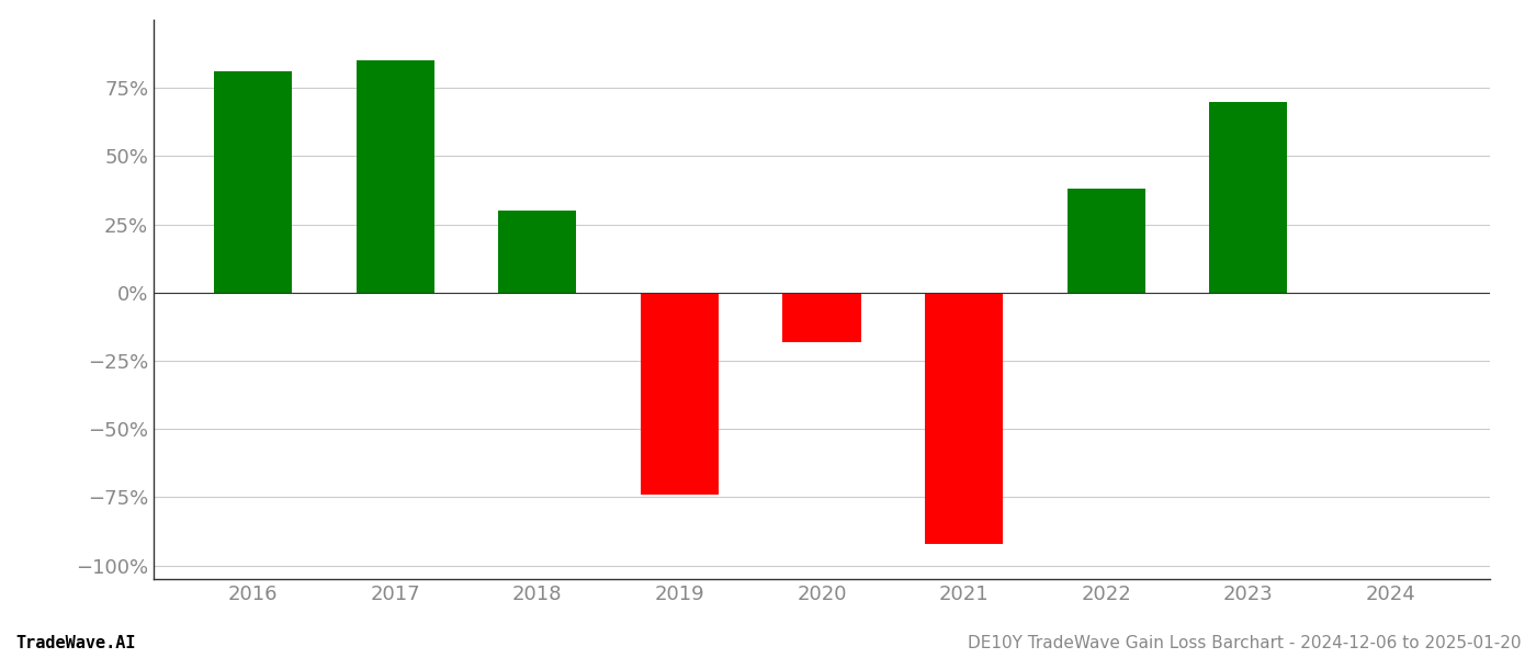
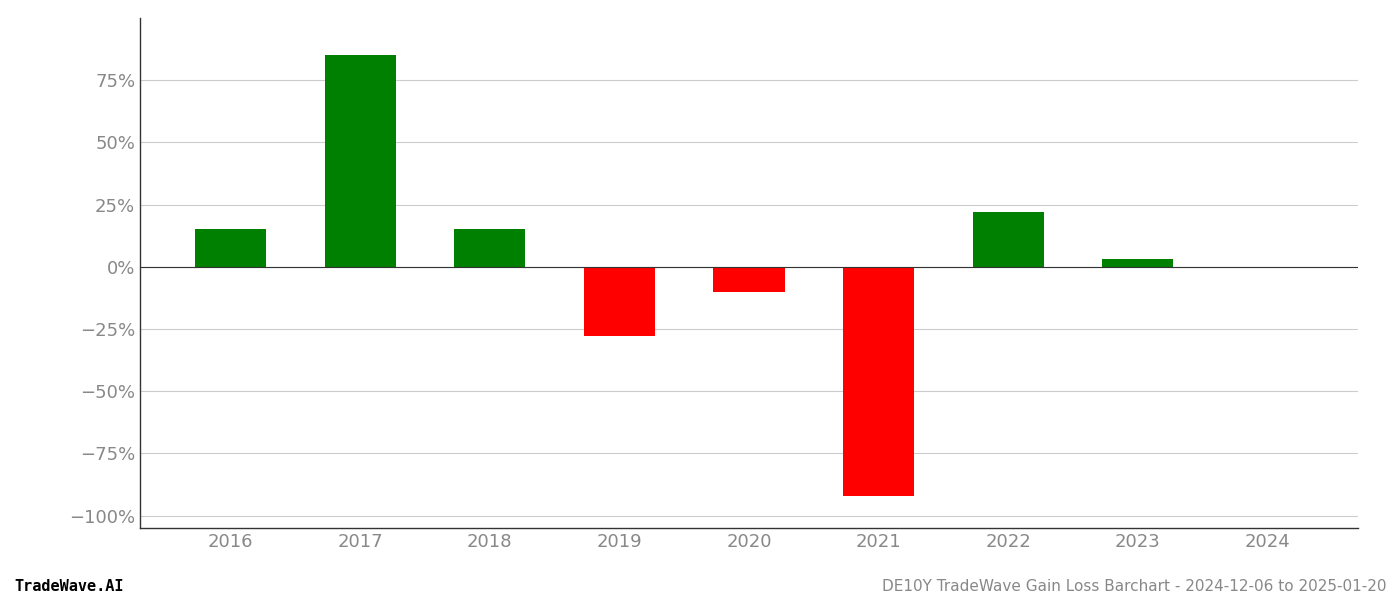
2016: 81% -> 15%
2018: 30% -> 15%
2019: -74% -> -28%
2020: -18% -> -10%
2022: 38% -> 22%
2023: 70% -> 3%
